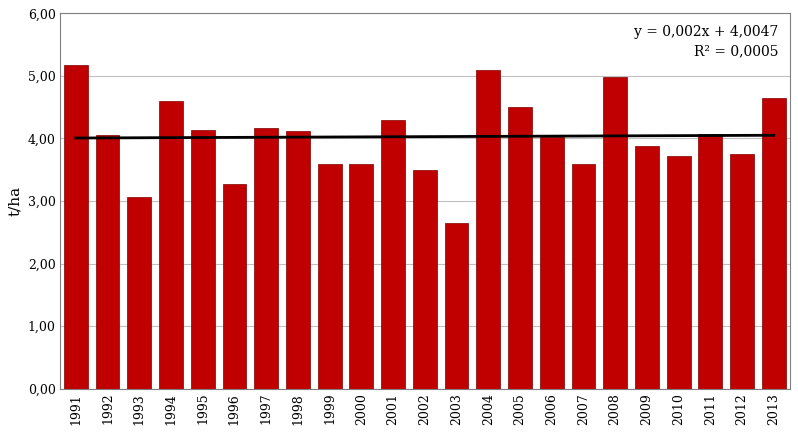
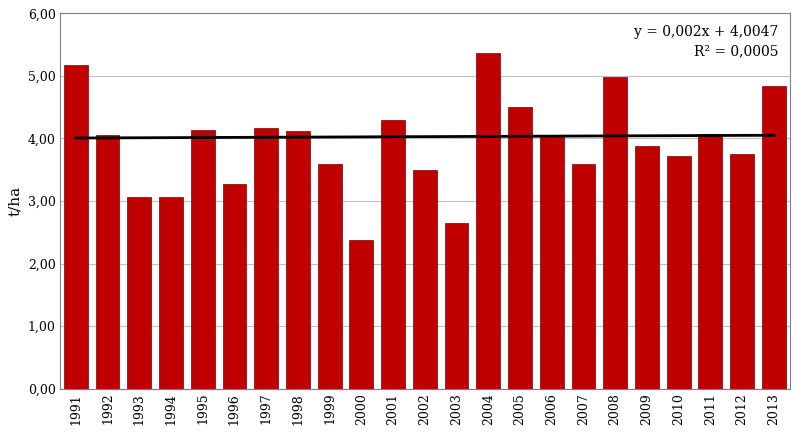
1994: 4,60 -> 3,06
2000: 3,59 -> 2,38
2004: 5,10 -> 5,36
2013: 4,65 -> 4,84
